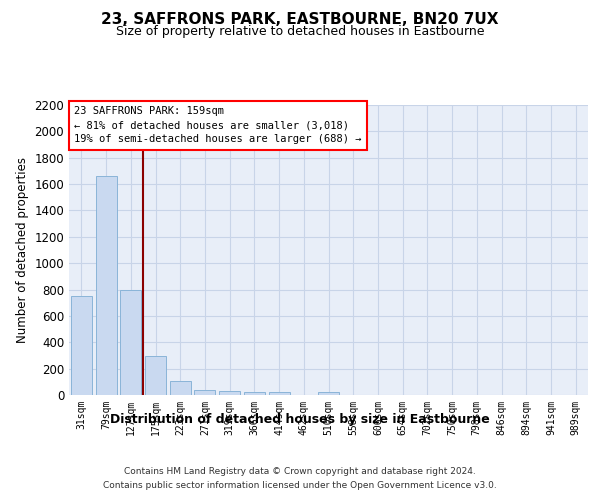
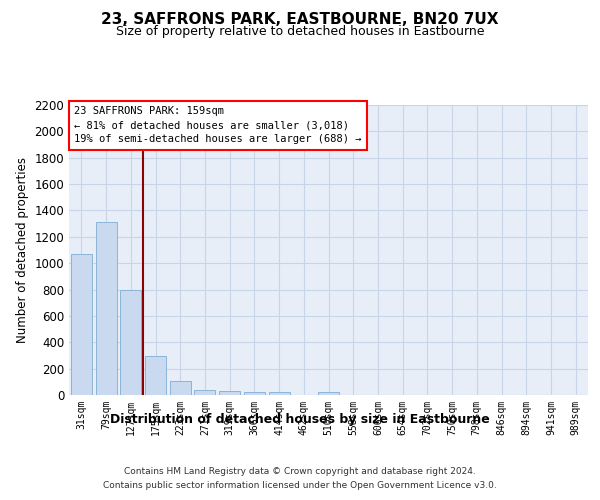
31sqm: 750 -> 1070
79sqm: 1660 -> 1310
